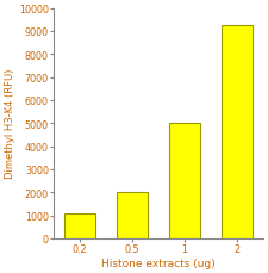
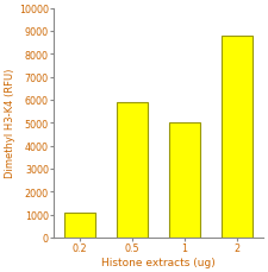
0.5: 2000 -> 5900
2: 9200 -> 8800
